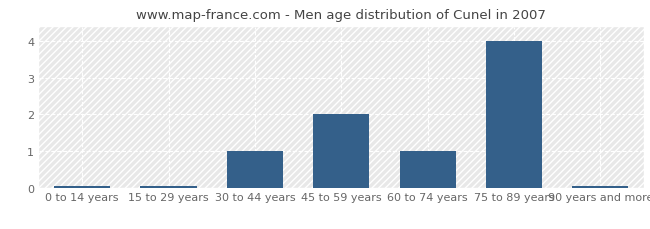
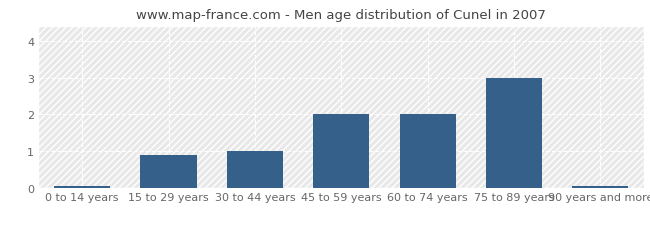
15 to 29 years: 0.04 -> 0.90
60 to 74 years: 1.00 -> 2.00
75 to 89 years: 4.00 -> 3.00
